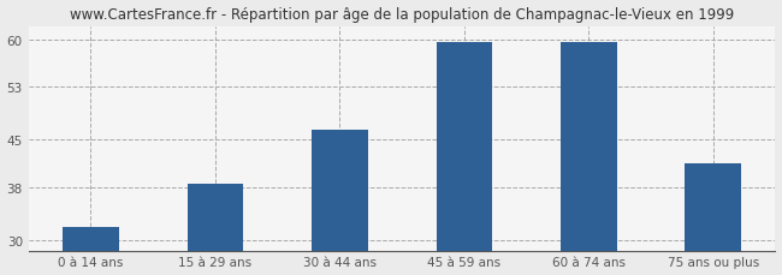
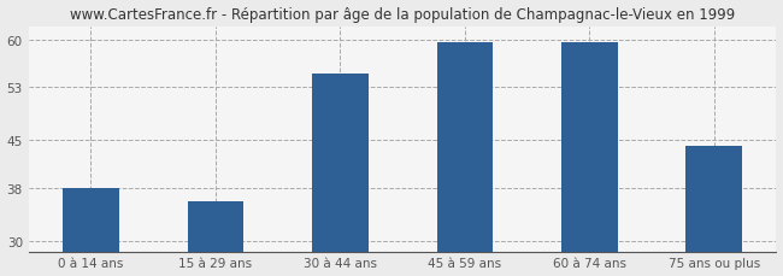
0 à 14 ans: 32.0 -> 38.0
15 à 29 ans: 38.5 -> 36.0
30 à 44 ans: 46.5 -> 55.0
75 ans ou plus: 41.5 -> 44.2
